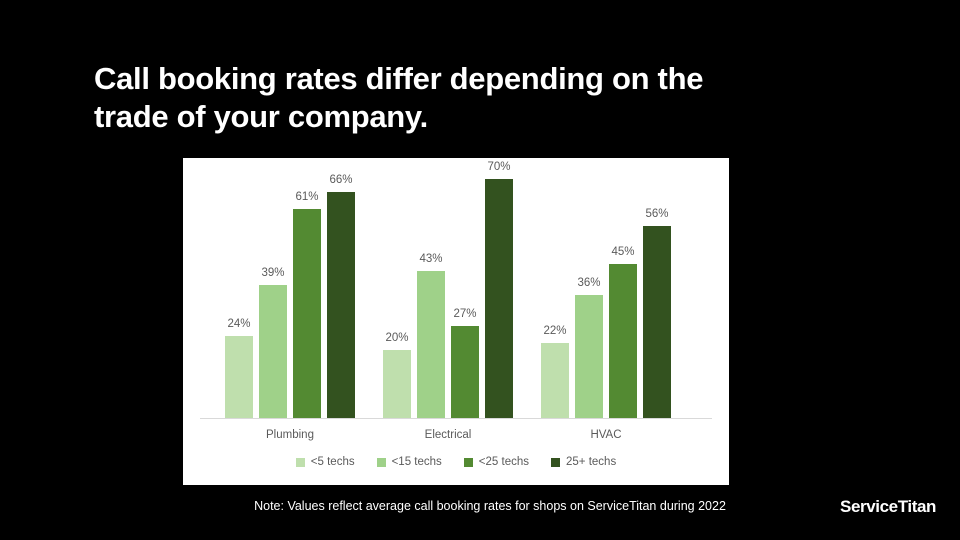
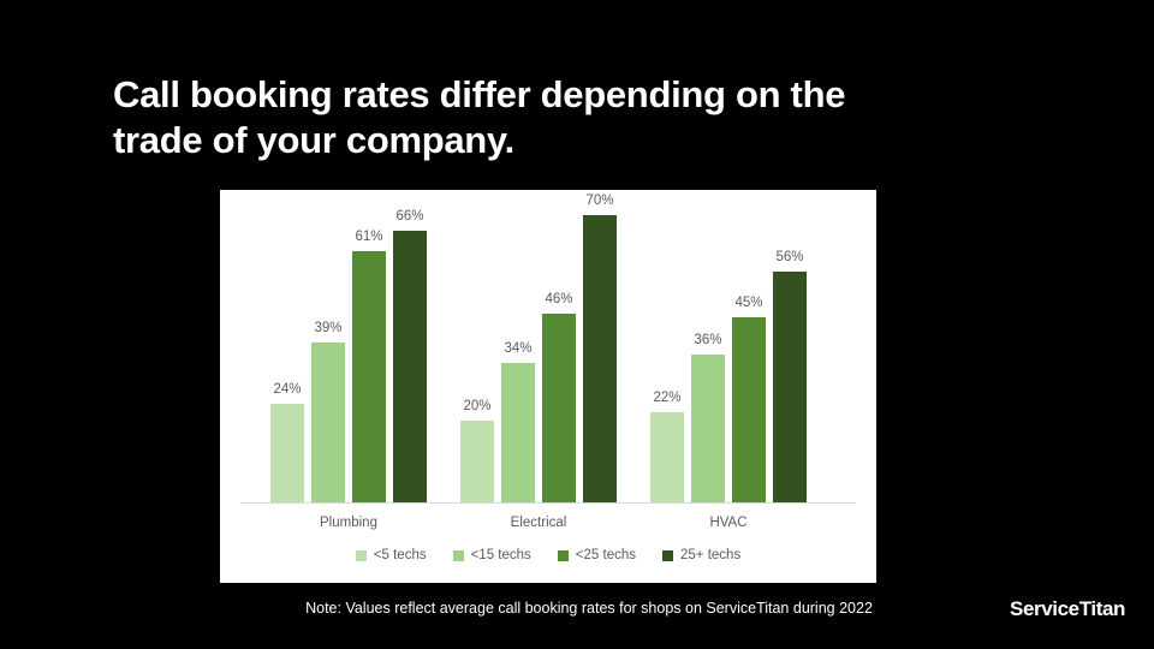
<15 techs/Electrical: 43% -> 34%
<25 techs/Electrical: 27% -> 46%
